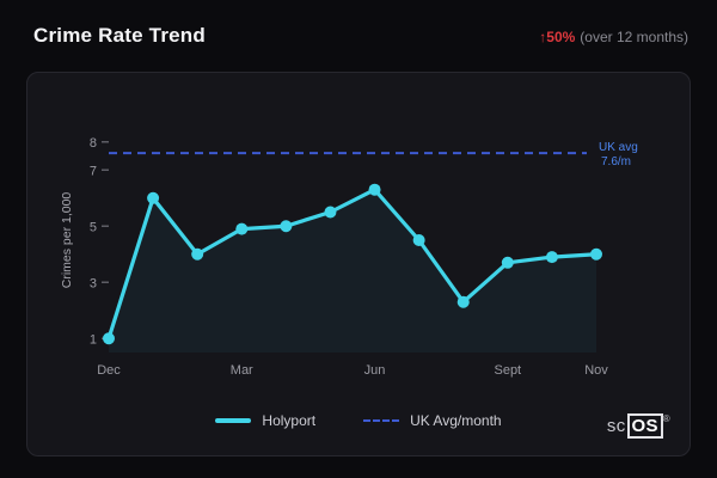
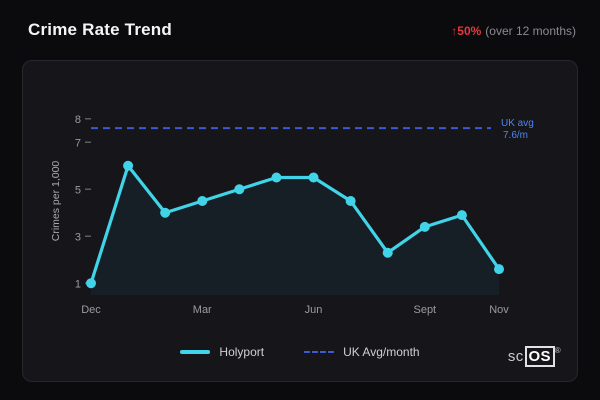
Mar: 4.9 -> 4.5
Jun: 6.3 -> 5.5
Sept: 3.7 -> 3.4
Nov: 4.0 -> 1.6
